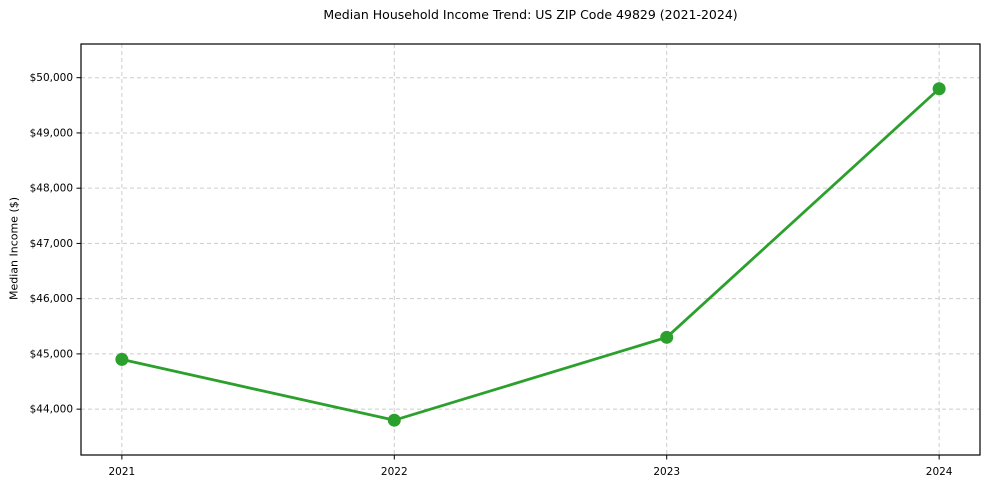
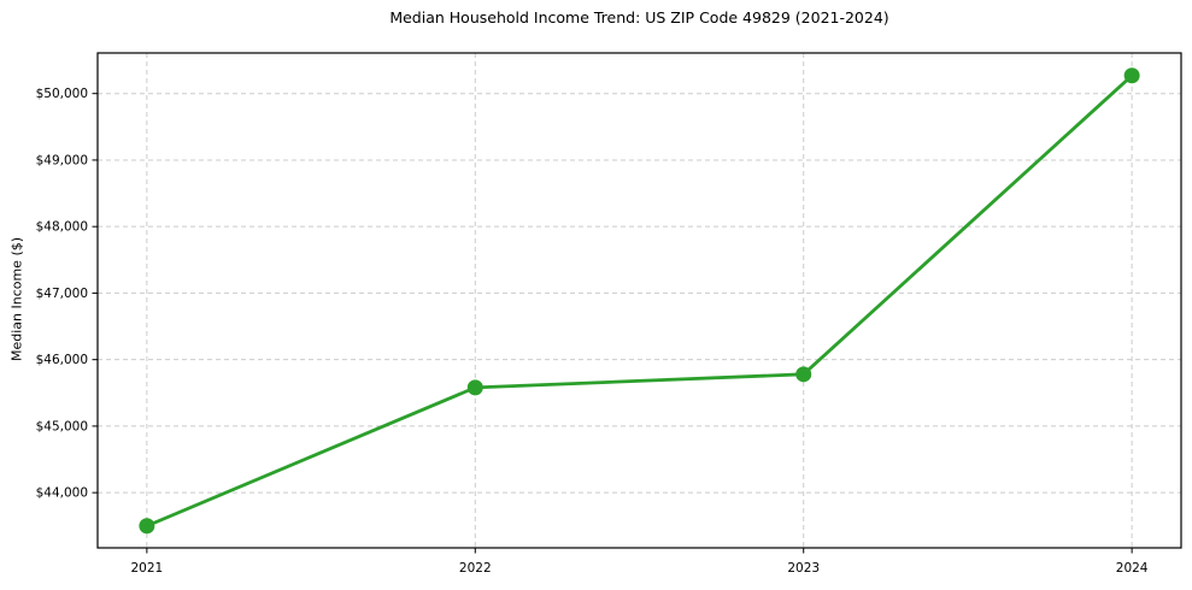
2021: $44900 -> $43500
2022: $43800 -> $45600
2023: $45300 -> $45800
2024: $49800 -> $50300
